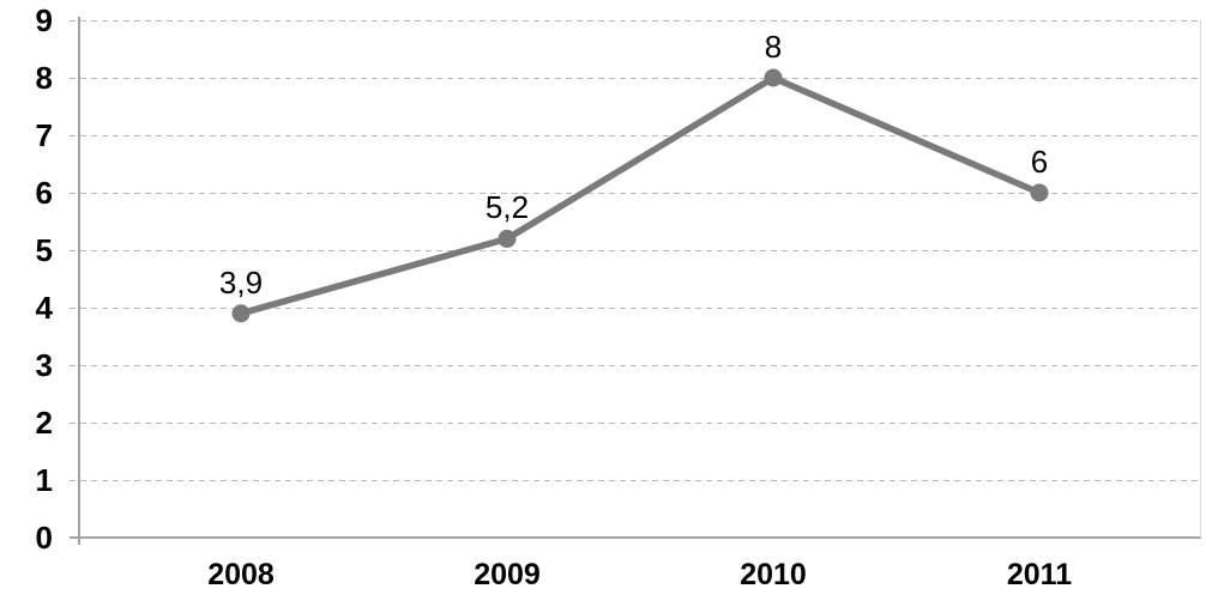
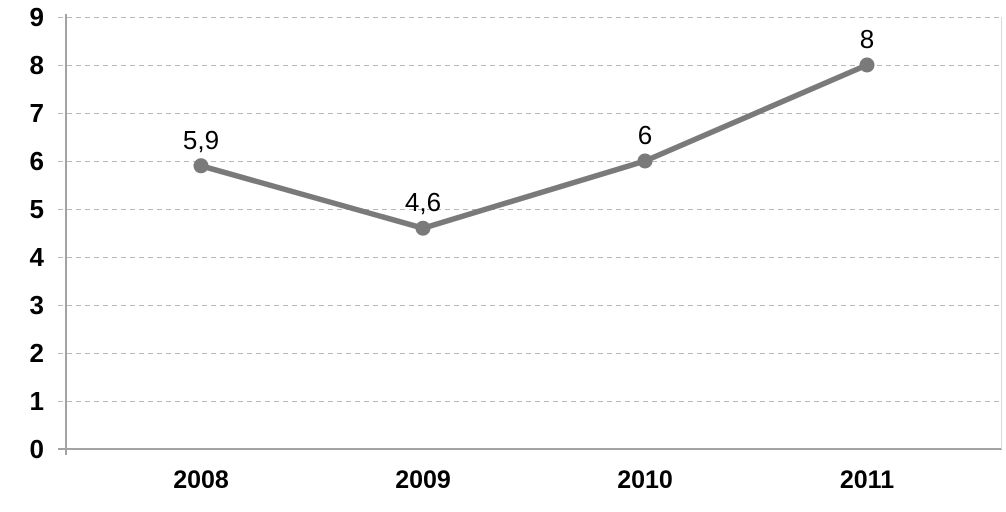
2008: 3,9 -> 5,9
2009: 5,2 -> 4,6
2010: 8 -> 6
2011: 6 -> 8
